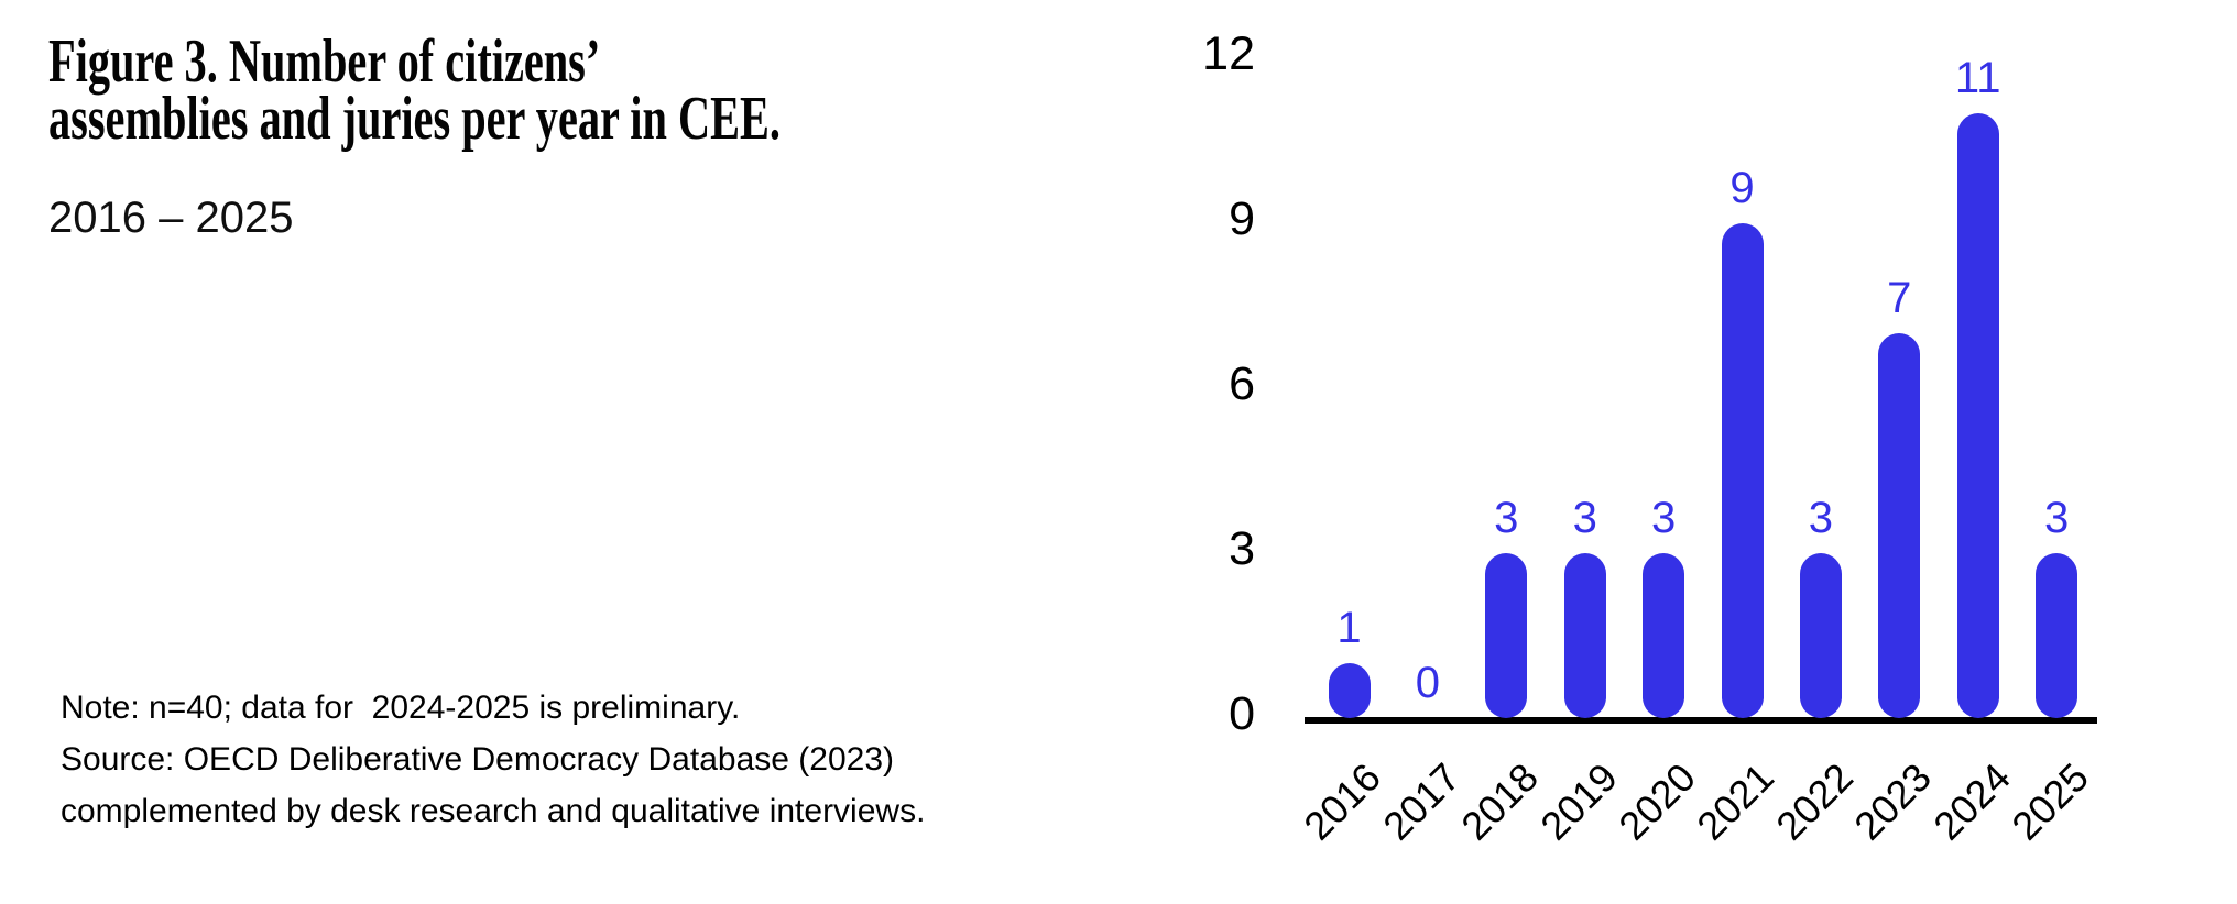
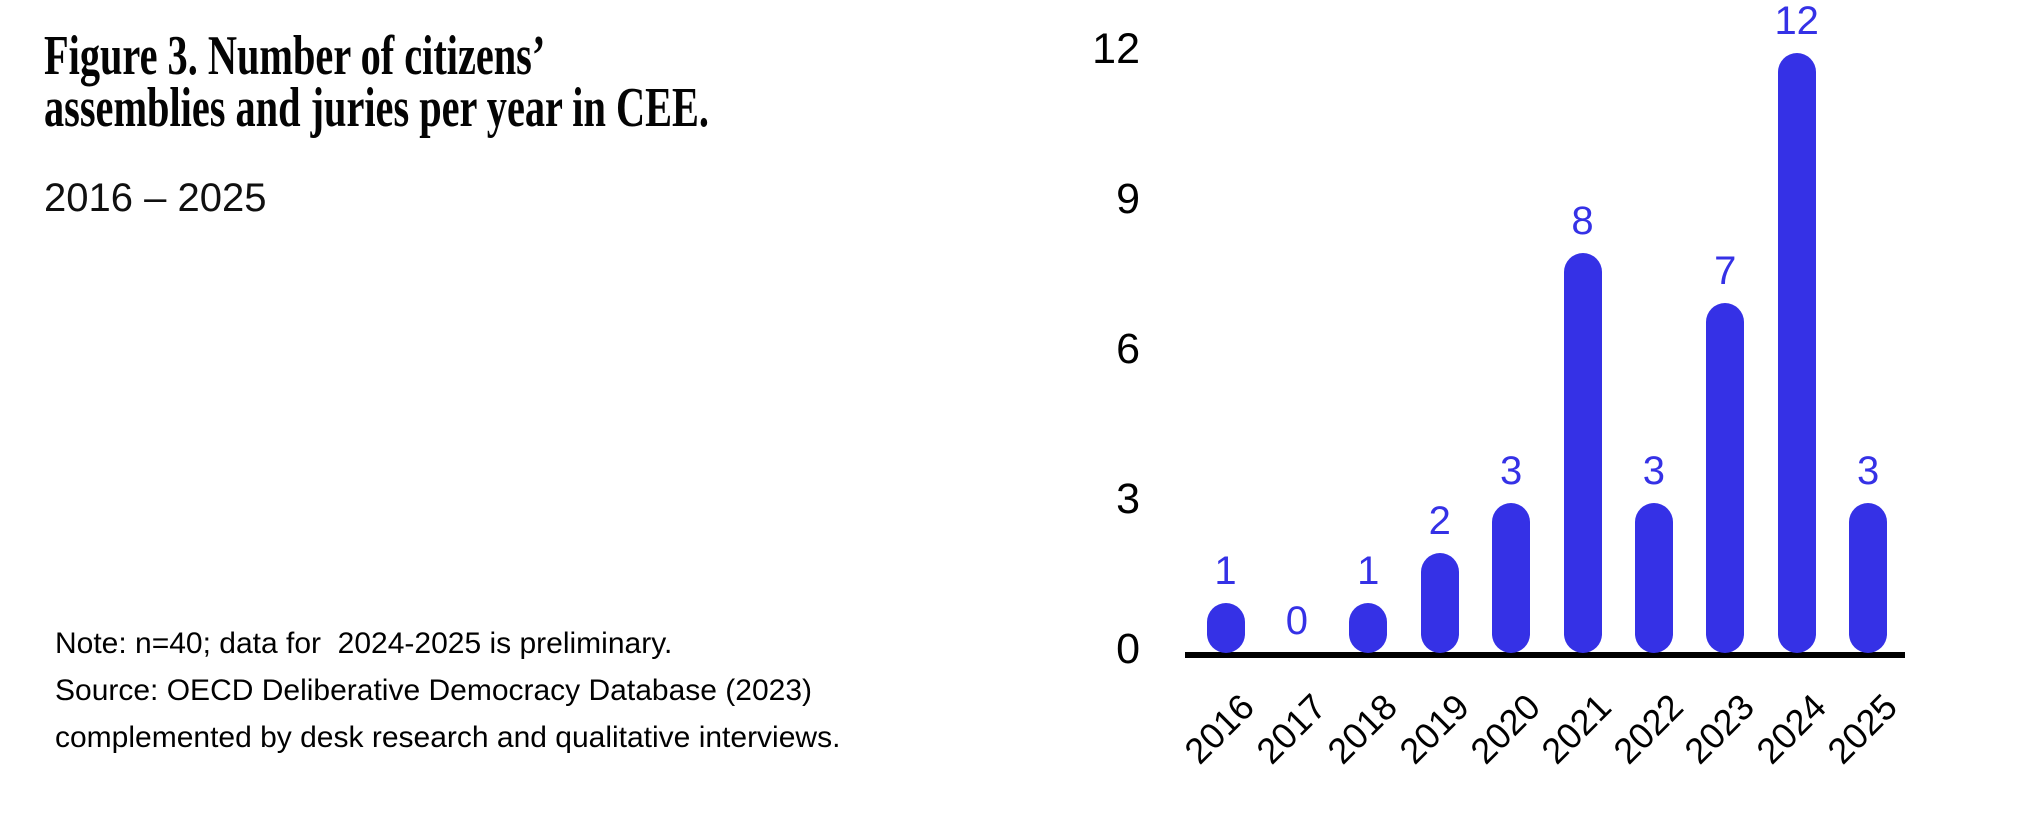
2018: 3 -> 1
2019: 3 -> 2
2021: 9 -> 8
2024: 11 -> 12
